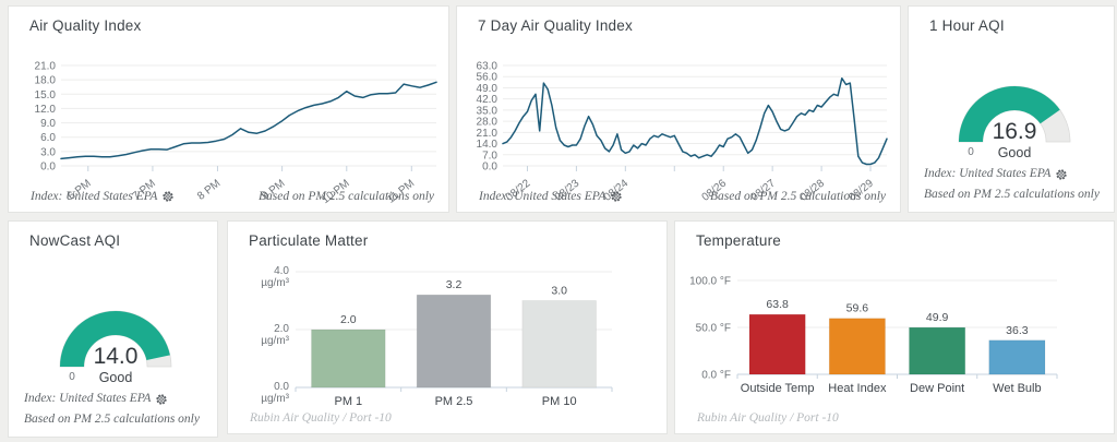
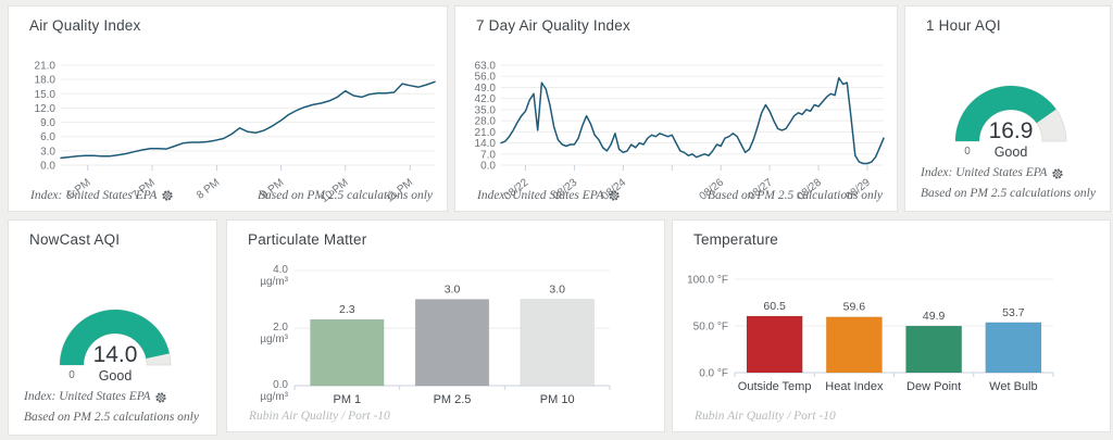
Particulate Matter/PM 1: 2.0 -> 2.3
Particulate Matter/PM 2.5: 3.2 -> 3.0
Temperature/Outside Temp: 63.8 -> 60.5
Temperature/Wet Bulb: 36.3 -> 53.7
